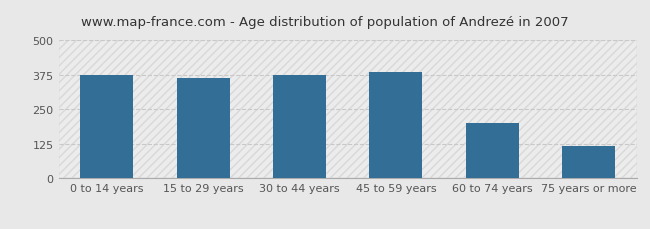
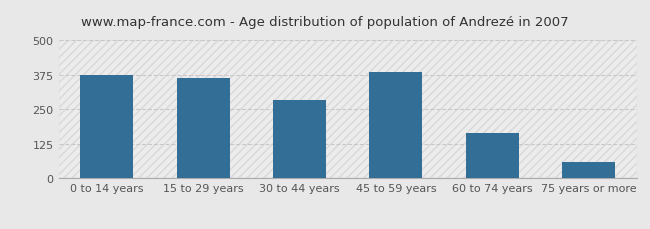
30 to 44 years: 375 -> 285
60 to 74 years: 200 -> 165
75 years or more: 117 -> 60
